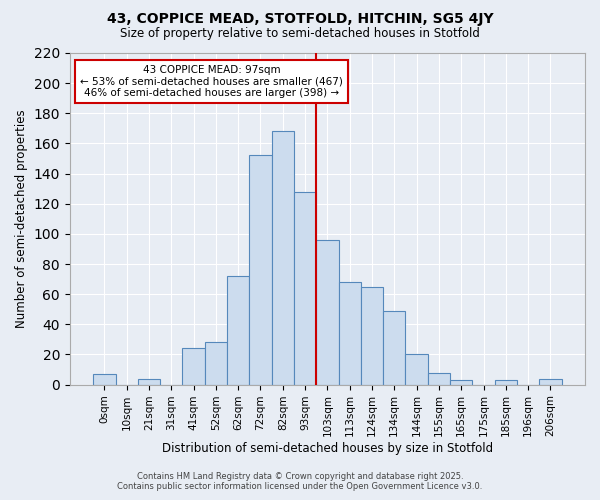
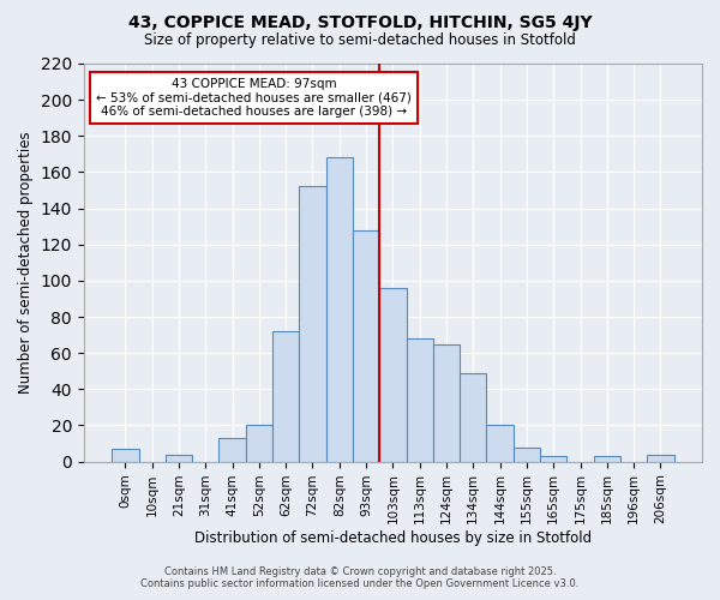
41sqm: 24 -> 13
52sqm: 28 -> 20
